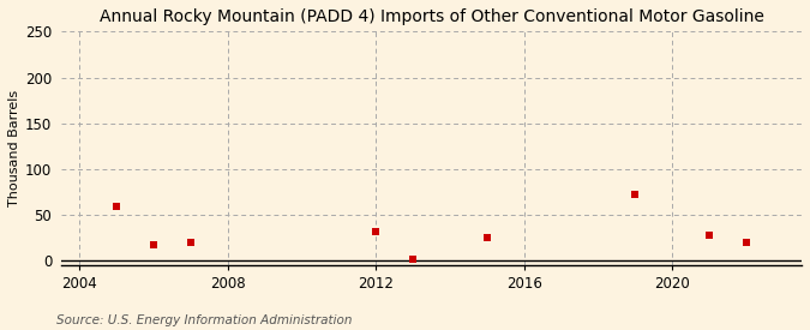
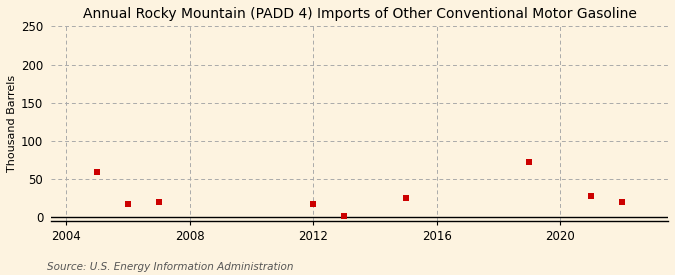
2012: 32 -> 18
